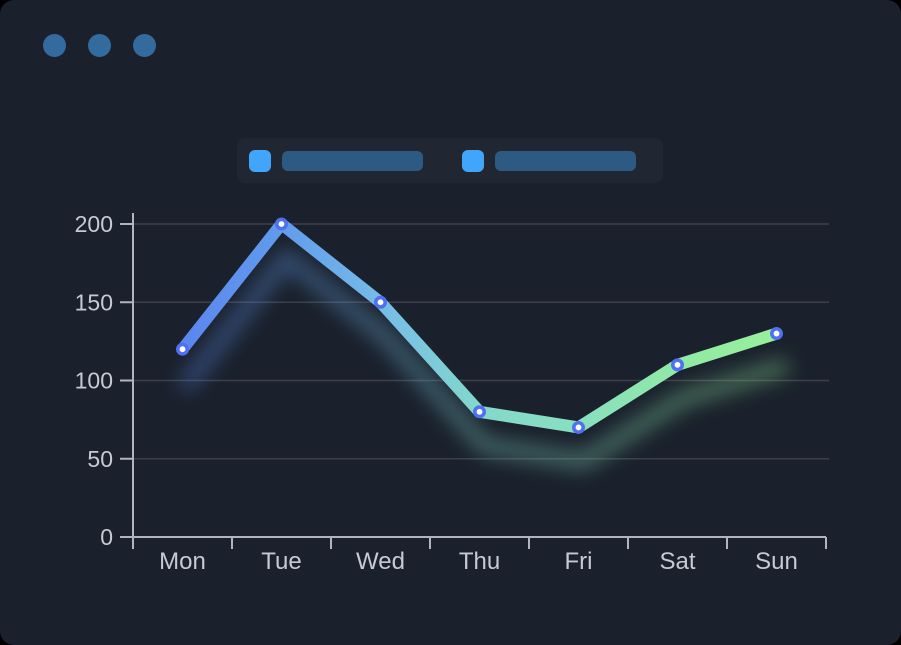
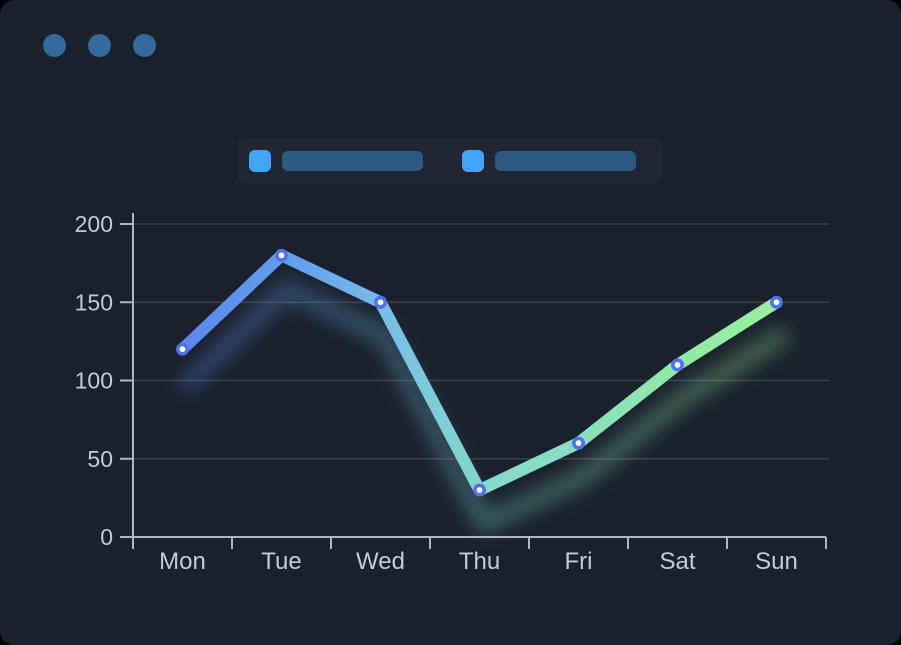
Tue: 200 -> 180
Thu: 80 -> 30
Fri: 70 -> 60
Sun: 130 -> 150
